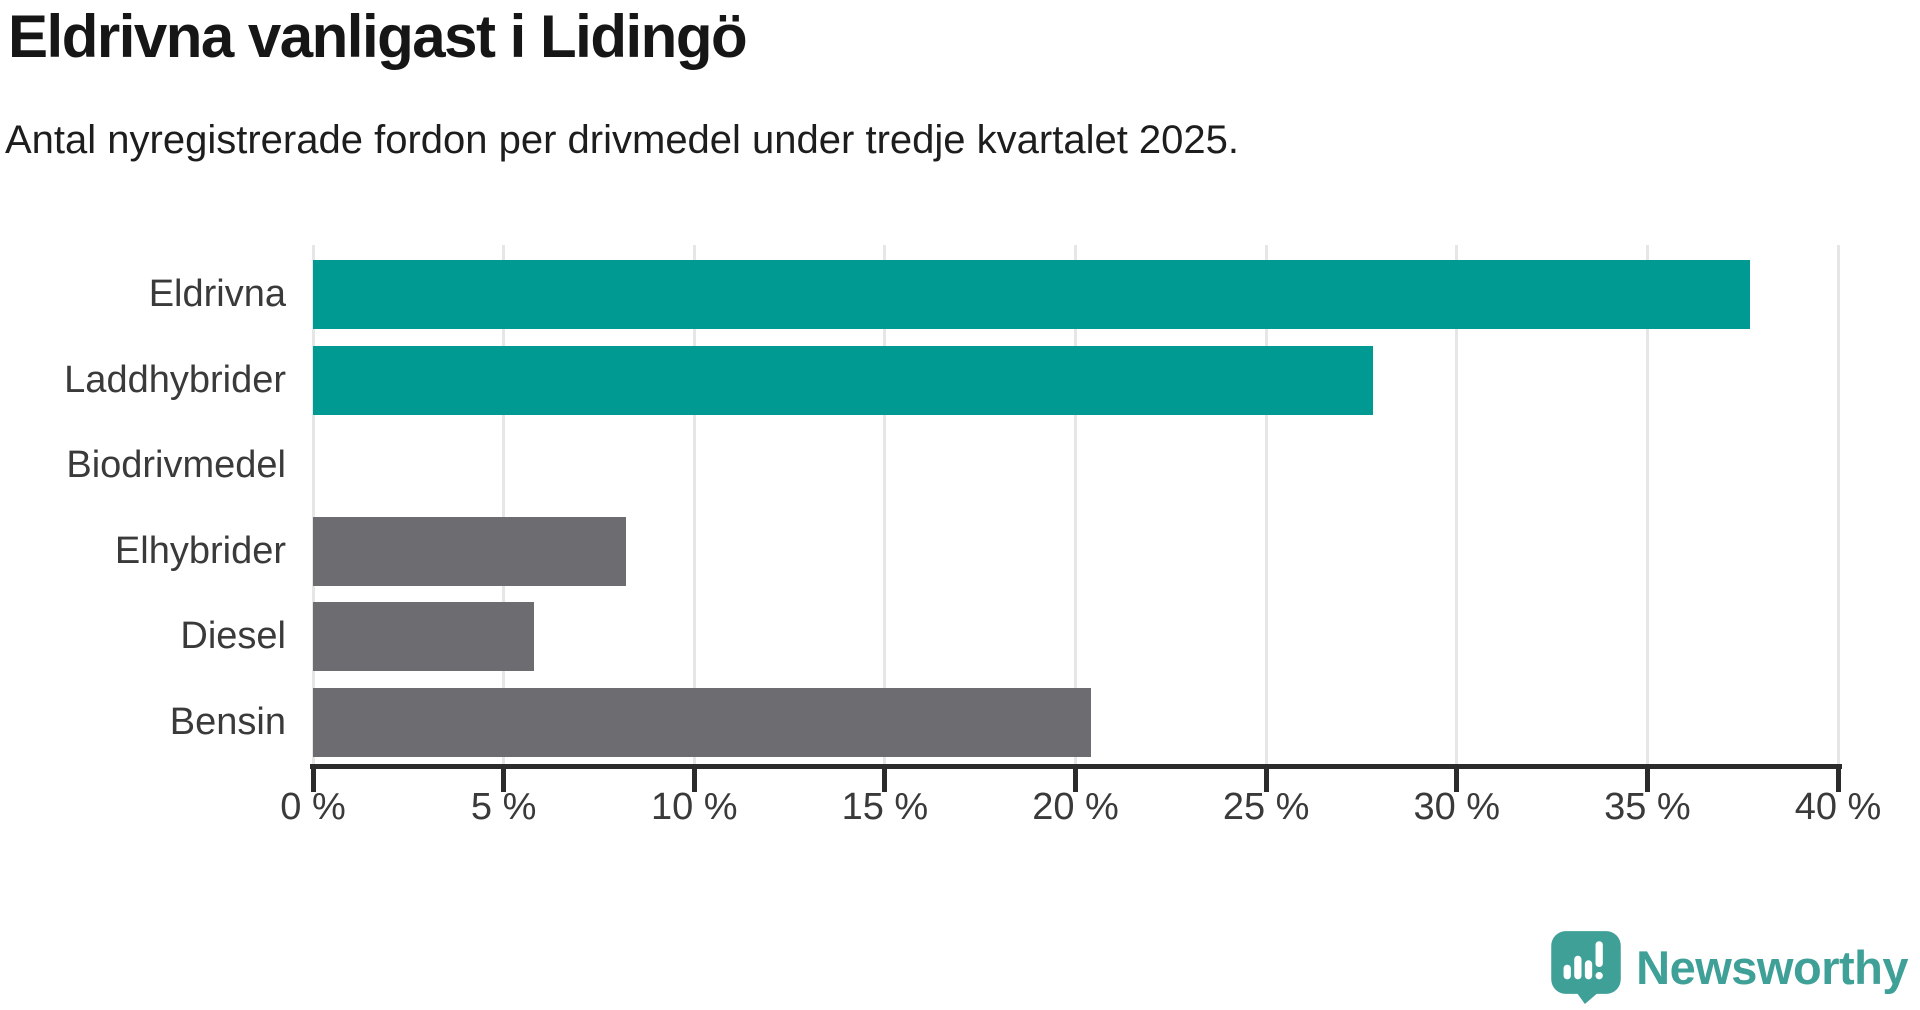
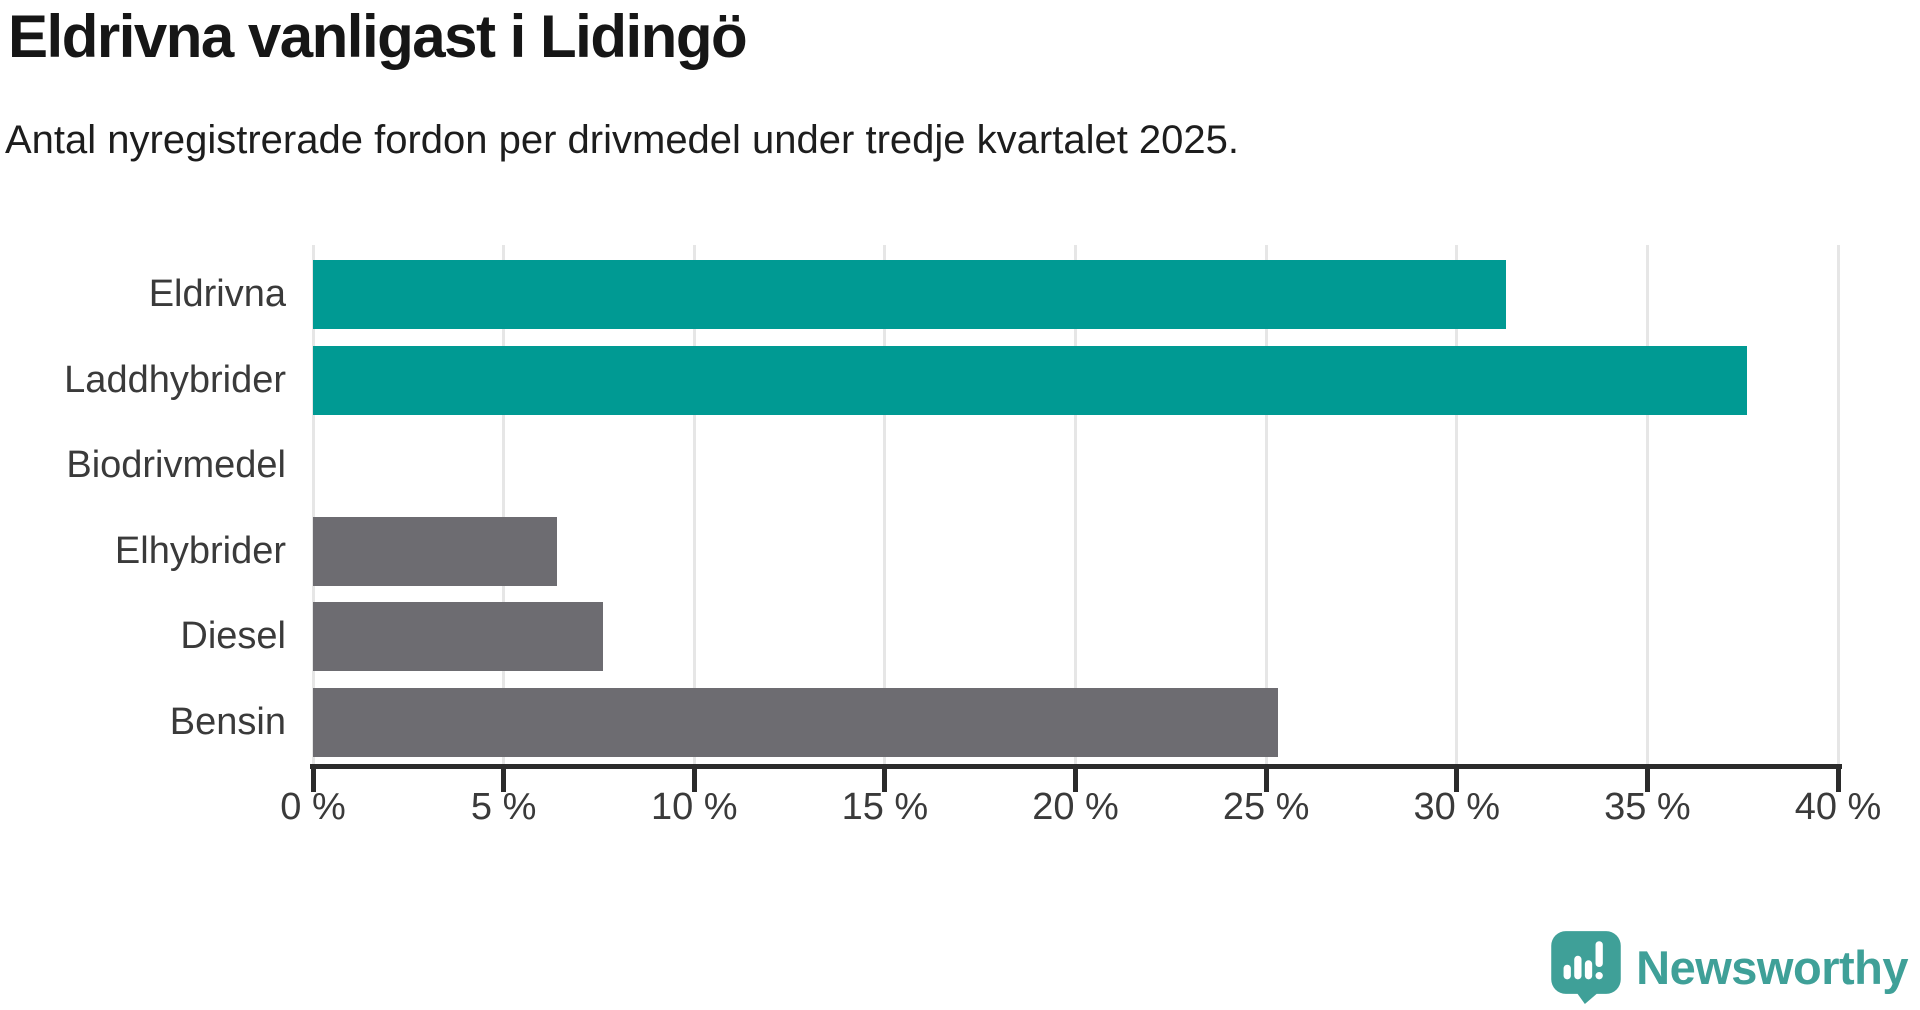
Eldrivna: 37.7% -> 31.3%
Laddhybrider: 27.8% -> 37.6%
Elhybrider: 8.2% -> 6.4%
Diesel: 5.8% -> 7.6%
Bensin: 20.4% -> 25.3%
